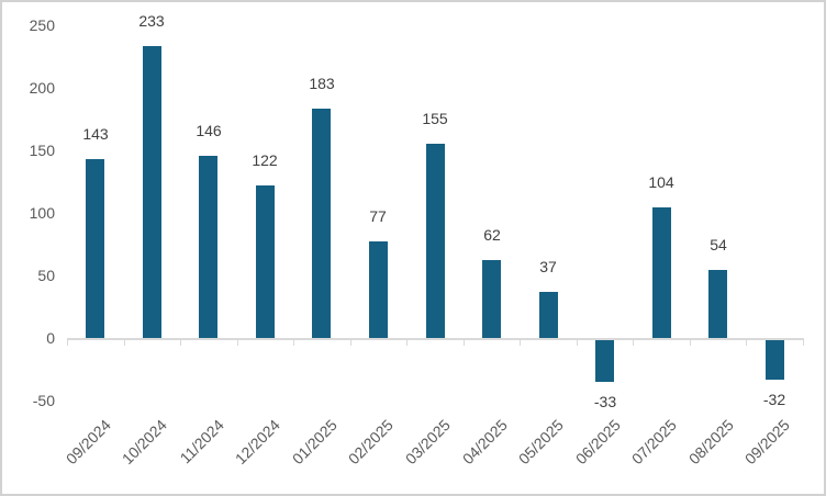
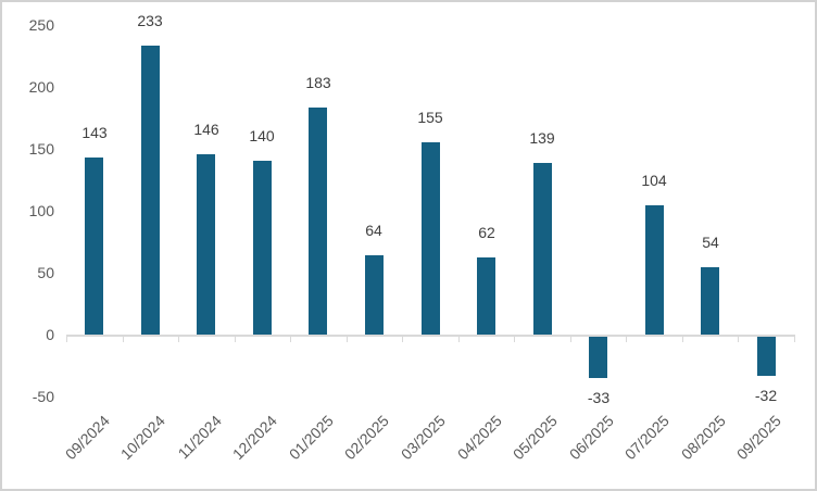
12/2024: 122 -> 140
02/2025: 77 -> 64
05/2025: 37 -> 139
